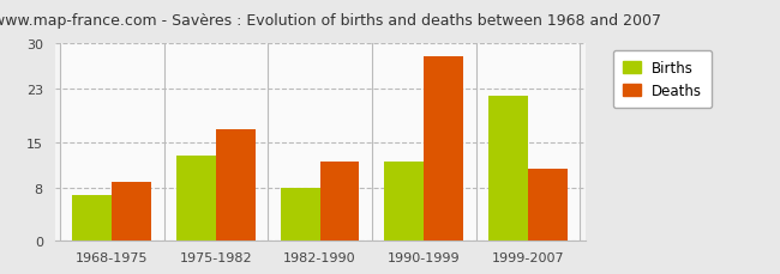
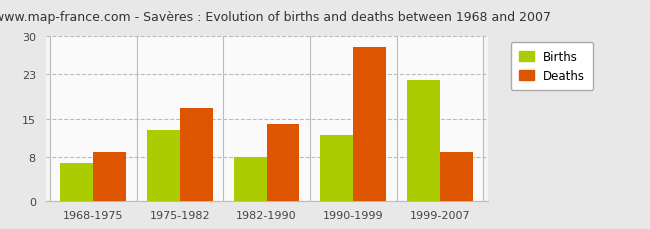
Deaths/1982-1990: 12 -> 14
Deaths/1999-2007: 11 -> 9
